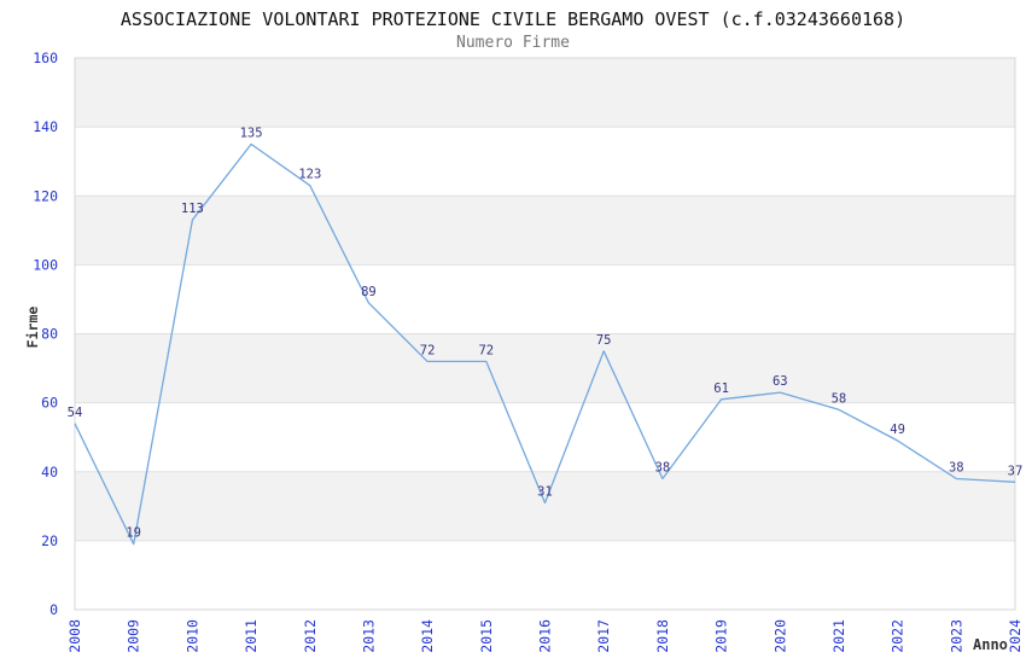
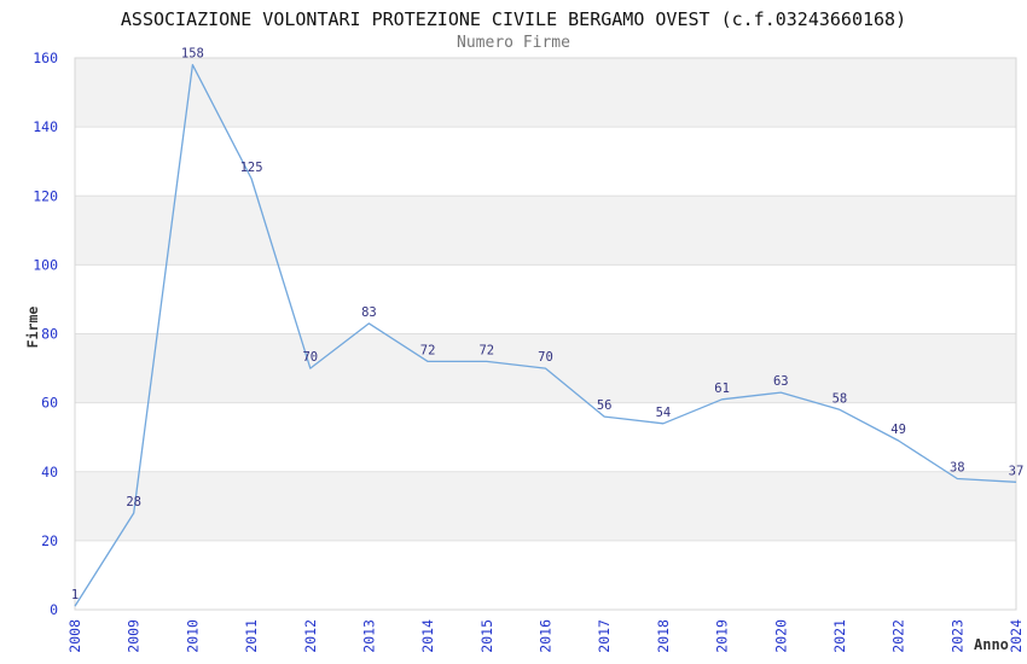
2008: 54 -> 1
2009: 19 -> 28
2010: 113 -> 158
2011: 135 -> 125
2012: 123 -> 70
2013: 89 -> 83
2016: 31 -> 70
2017: 75 -> 56
2018: 38 -> 54
